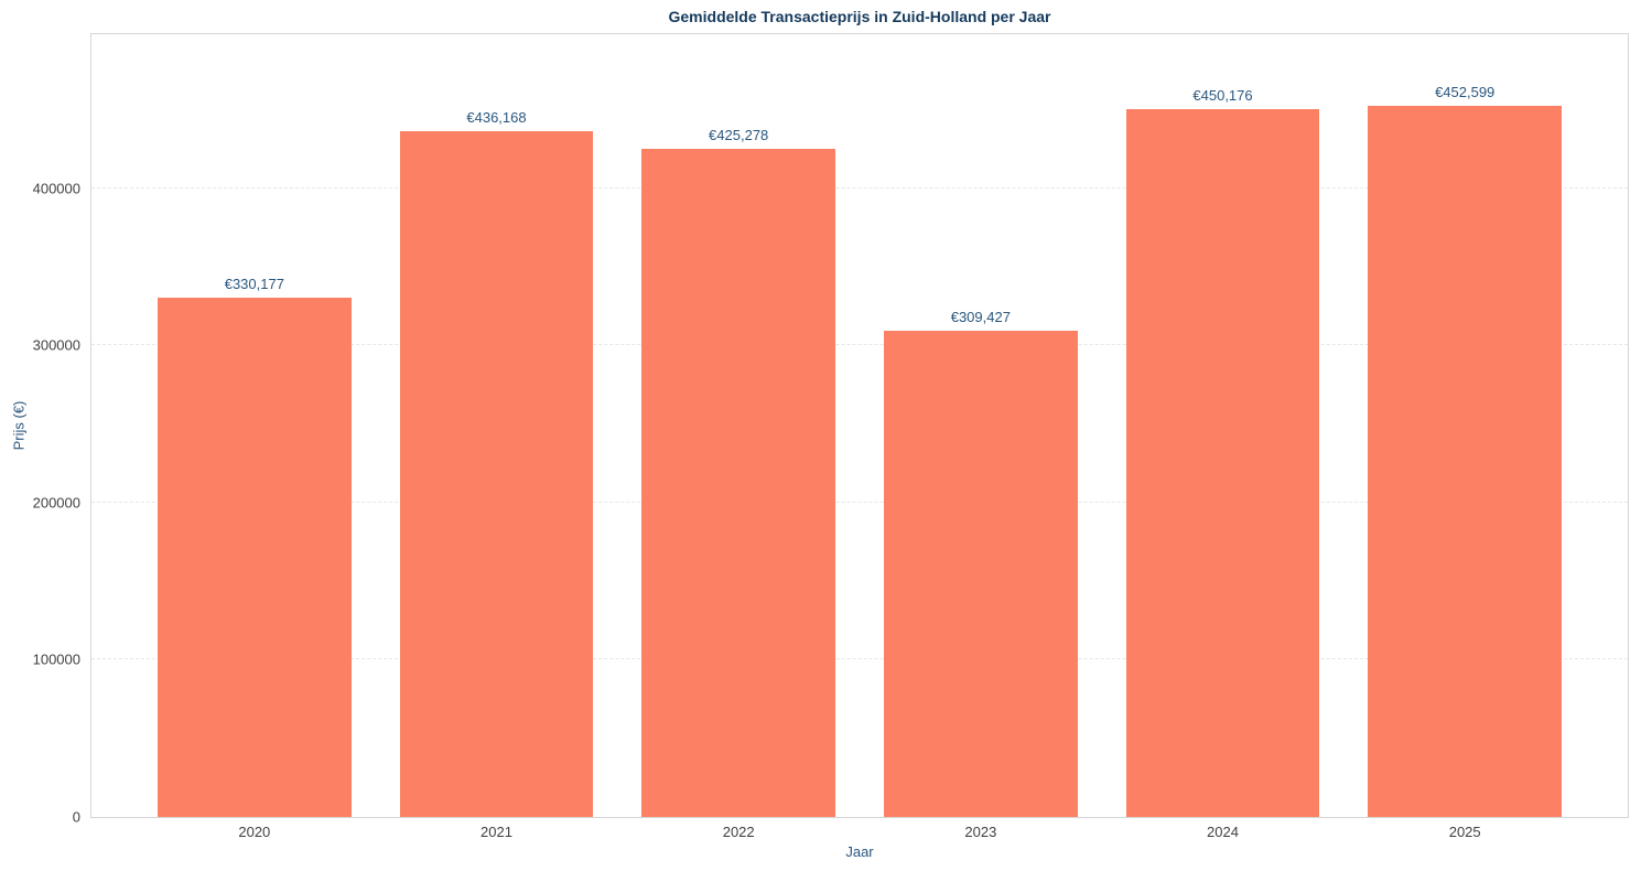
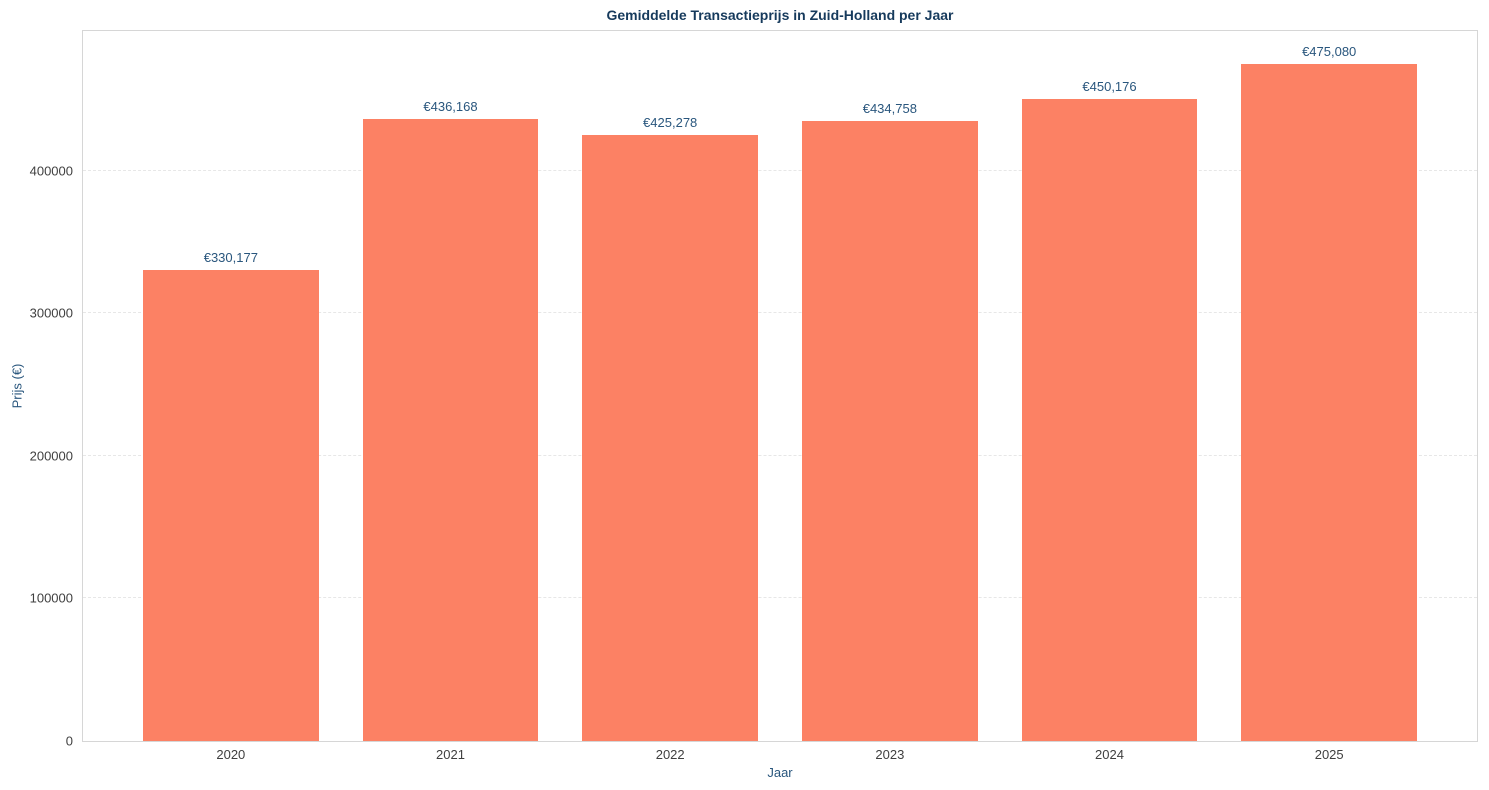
2023: €309,427 -> €434,758
2025: €452,599 -> €475,080
